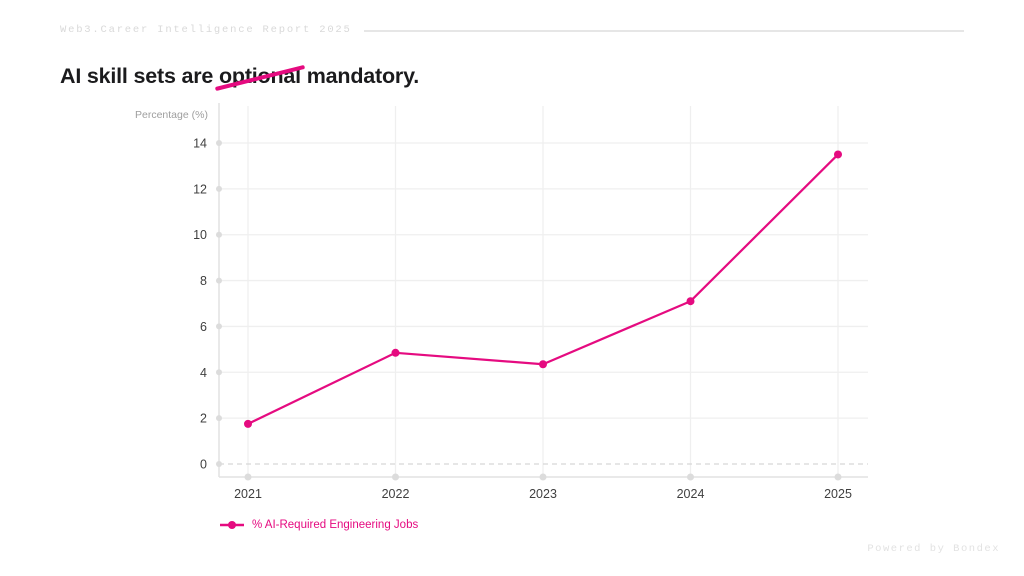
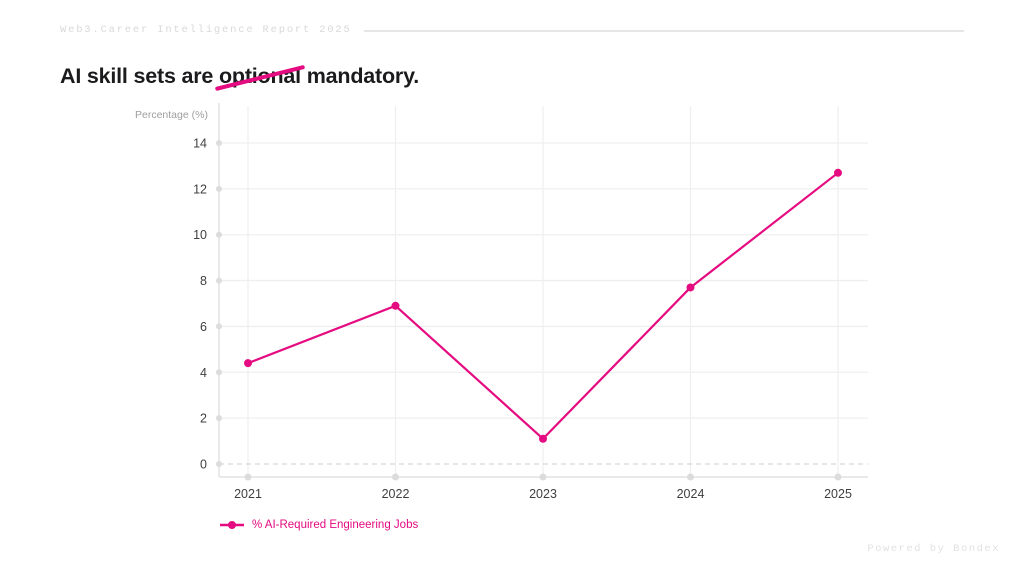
2021: 1.8 -> 4.4
2022: 4.8 -> 6.9
2023: 4.3 -> 1.1
2024: 7.1 -> 7.7
2025: 13.5 -> 12.7
